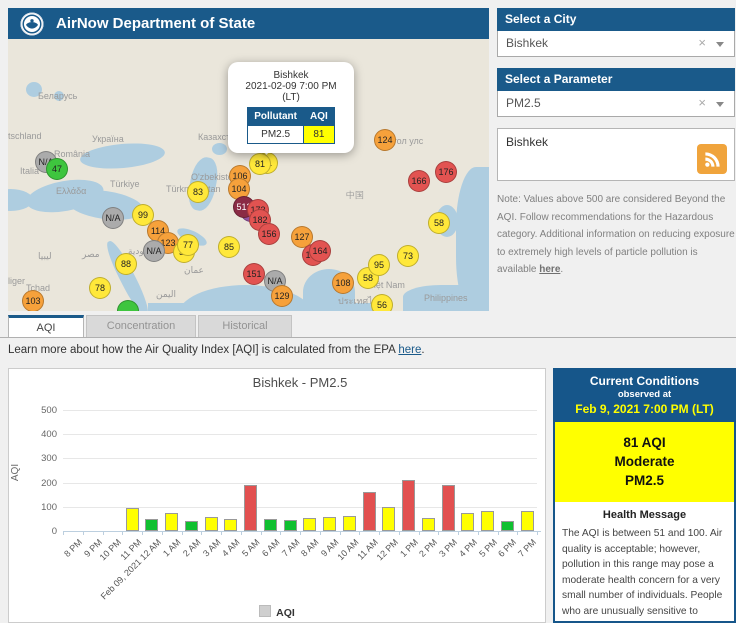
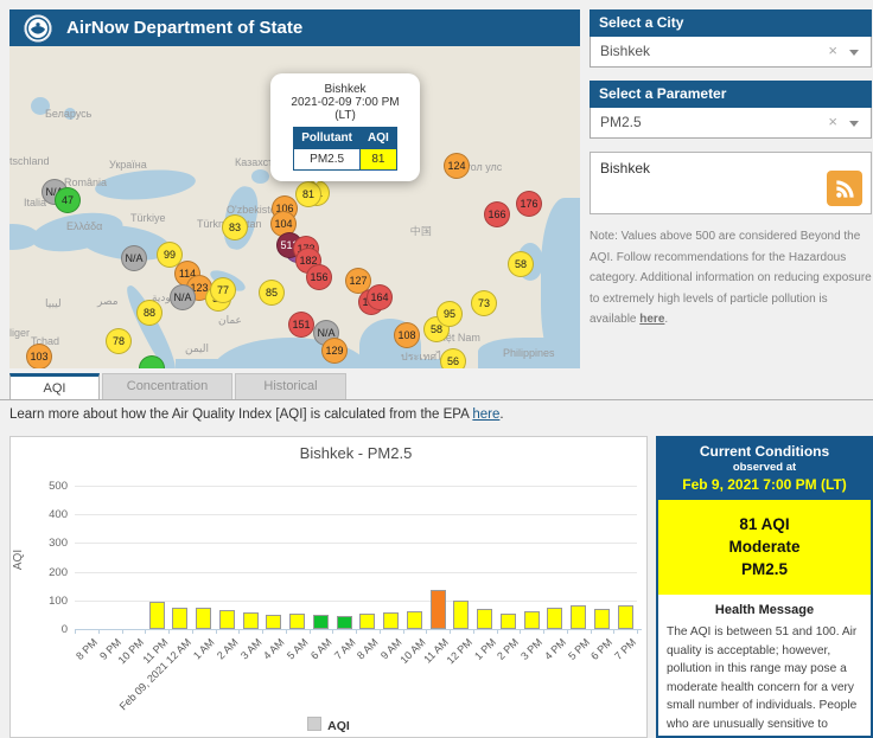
Feb 09, 2021 12 AM: 50 -> 80
2 AM: 40 -> 60
5 AM: 190 -> 50
11 AM: 160 -> 140
1 PM: 210 -> 70
3 PM: 190 -> 60
6 PM: 40 -> 70
